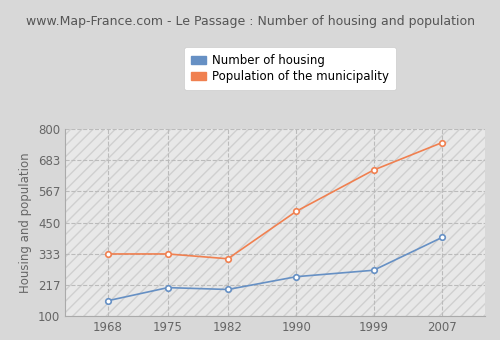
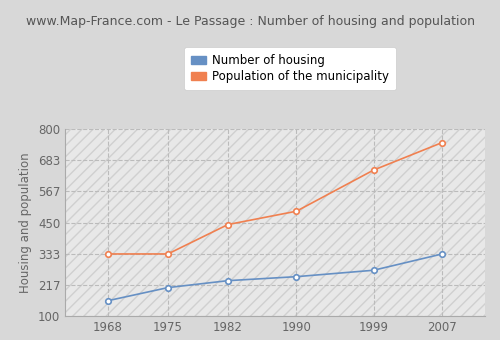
Number of housing/1982: 200 -> 233
Population of the municipality/1982: 315 -> 443
Number of housing/2007: 395 -> 333
